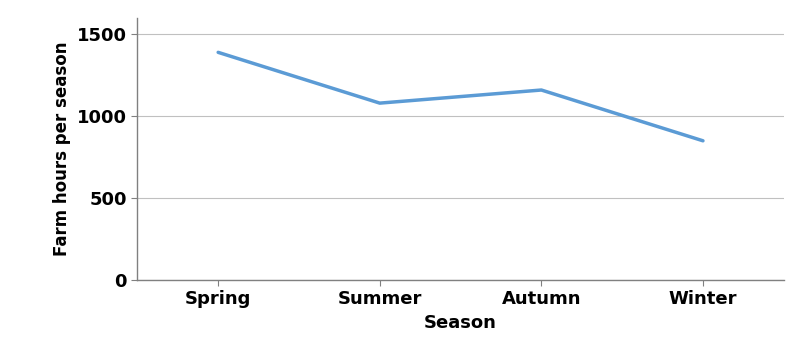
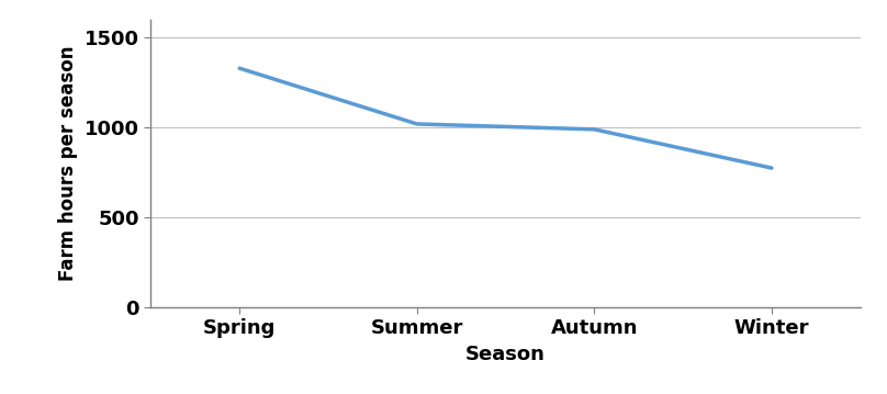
Spring: 1390 -> 1330
Summer: 1080 -> 1020
Autumn: 1160 -> 990
Winter: 850 -> 780
